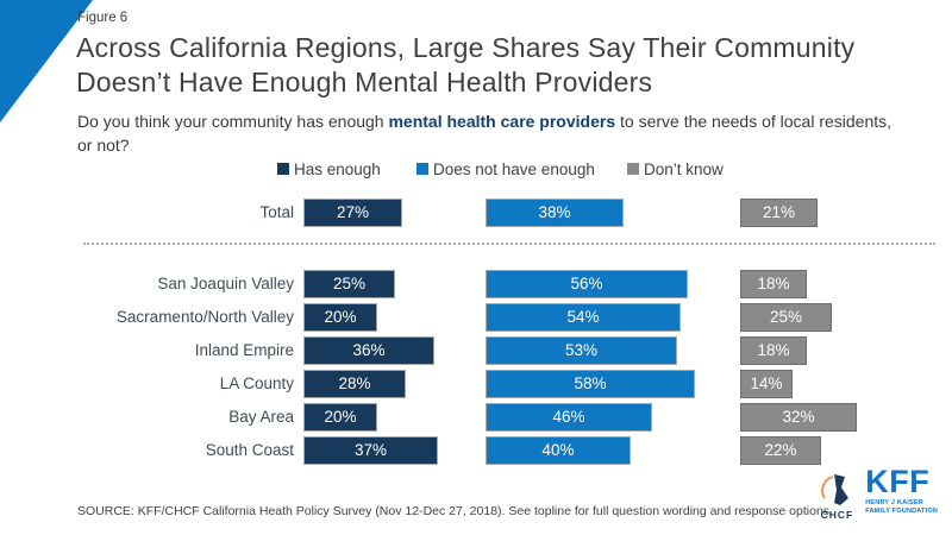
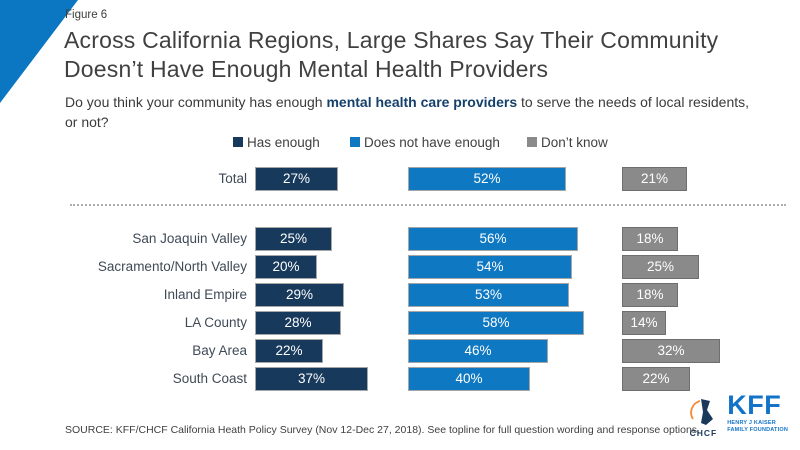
Does not have enough/Total: 38% -> 52%
Has enough/Inland Empire: 36% -> 29%
Has enough/Bay Area: 20% -> 22%
